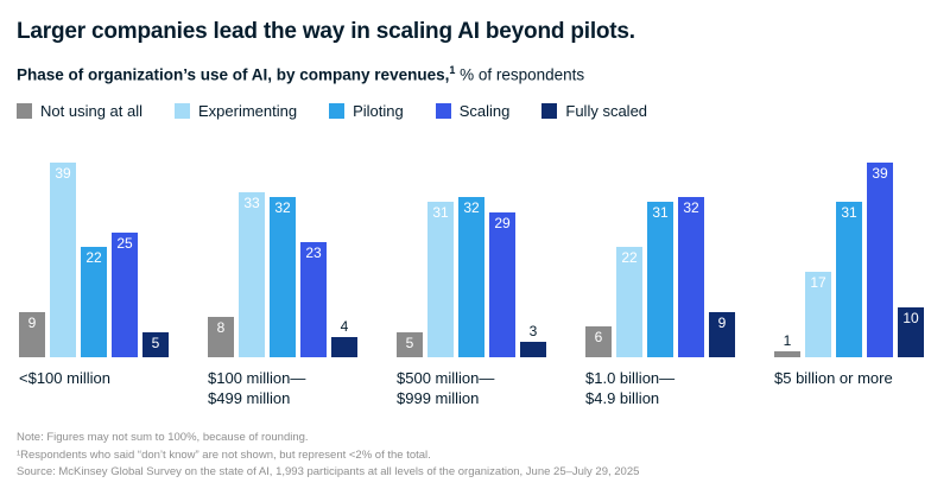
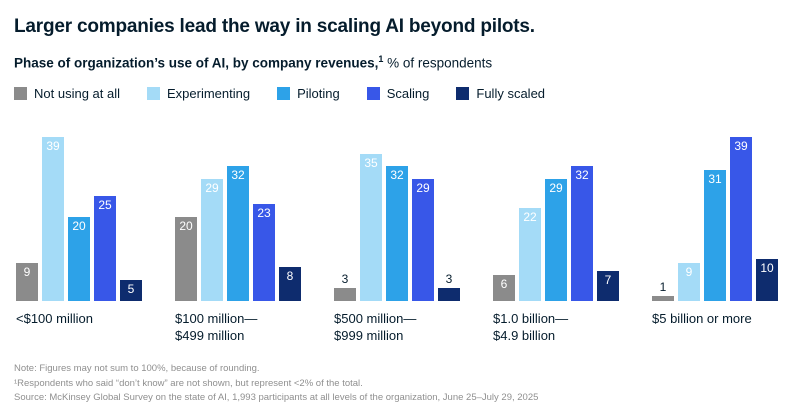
Piloting/<$100 million: 22 -> 20
Not using at all/$100 million— $499 million: 8 -> 20
Experimenting/$100 million— $499 million: 33 -> 29
Fully scaled/$100 million— $499 million: 4 -> 8
Not using at all/$500 million— $999 million: 5 -> 3
Experimenting/$500 million— $999 million: 31 -> 35
Piloting/$1.0 billion— $4.9 billion: 31 -> 29
Fully scaled/$1.0 billion— $4.9 billion: 9 -> 7
Experimenting/$5 billion or more: 17 -> 9
